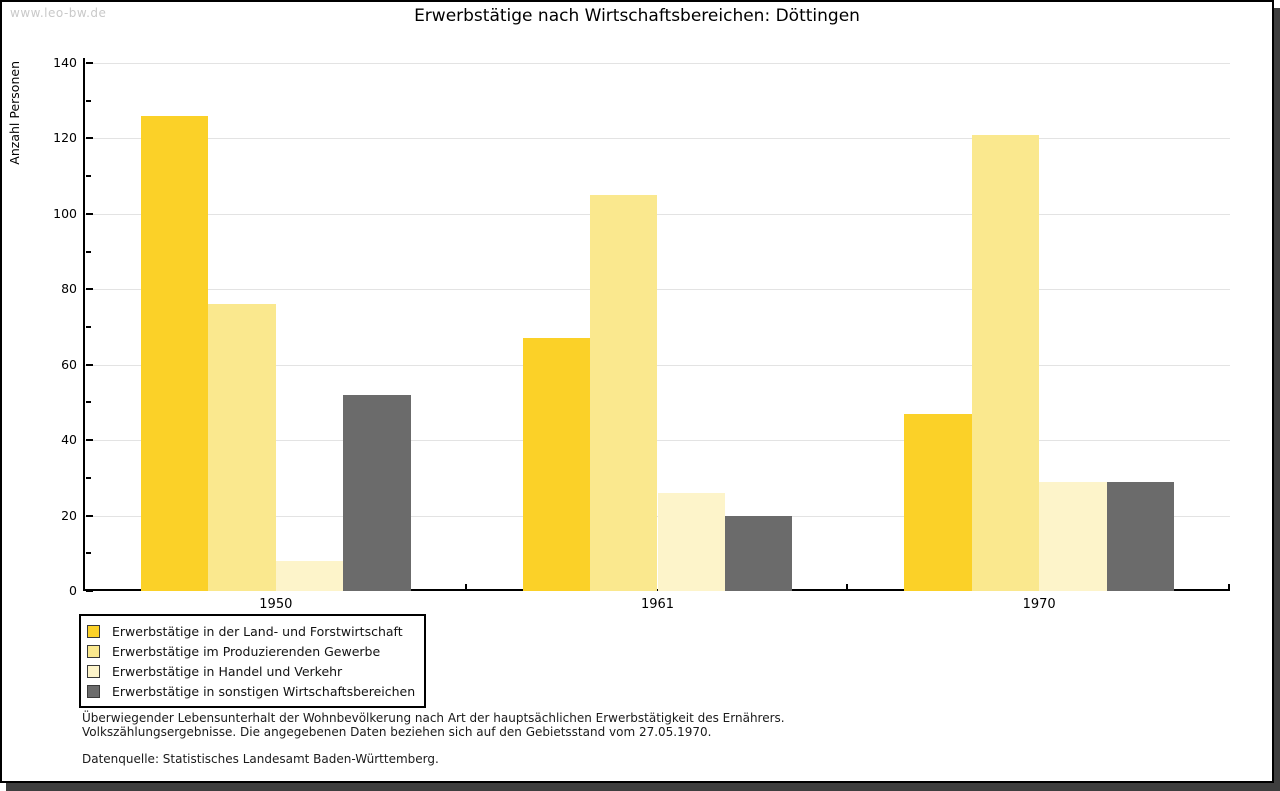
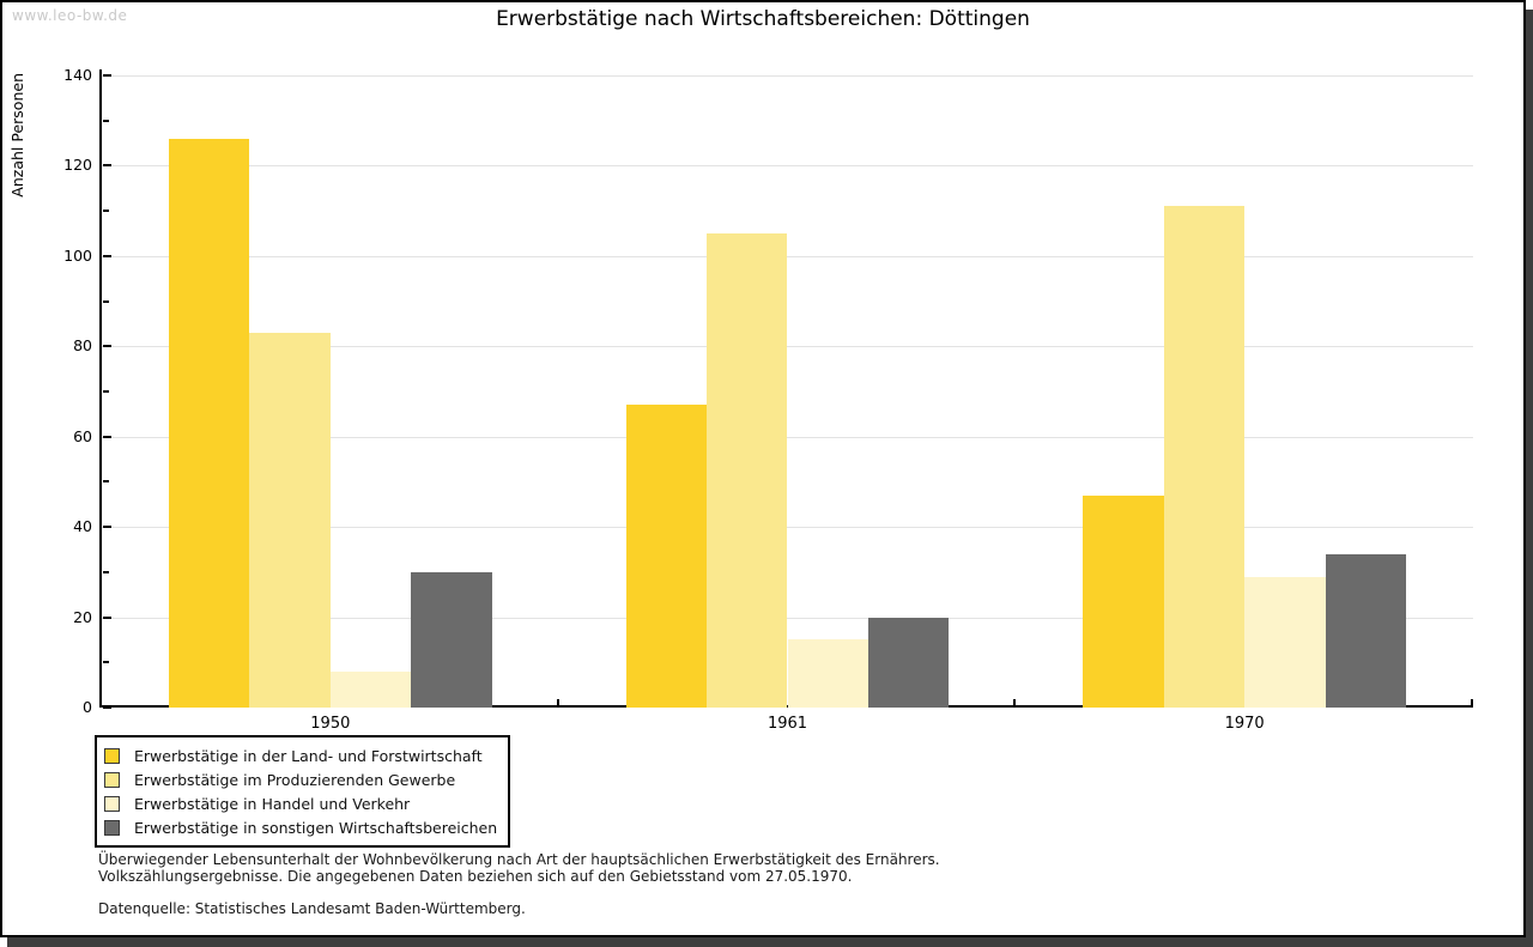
Erwerbstätige im Produzierenden Gewerbe/1950: 76 -> 83
Erwerbstätige in sonstigen Wirtschaftsbereichen/1950: 52 -> 30
Erwerbstätige in Handel und Verkehr/1961: 26 -> 15
Erwerbstätige im Produzierenden Gewerbe/1970: 121 -> 111
Erwerbstätige in sonstigen Wirtschaftsbereichen/1970: 29 -> 34
